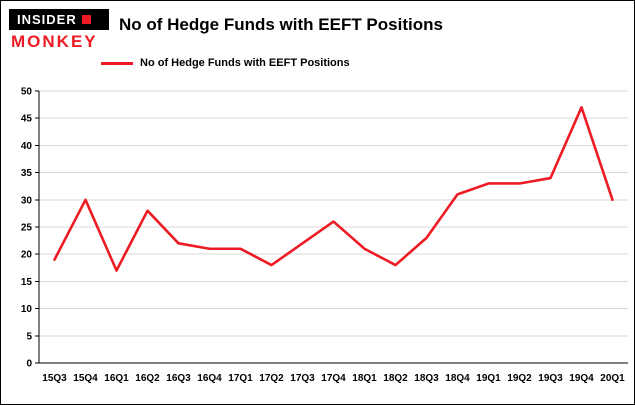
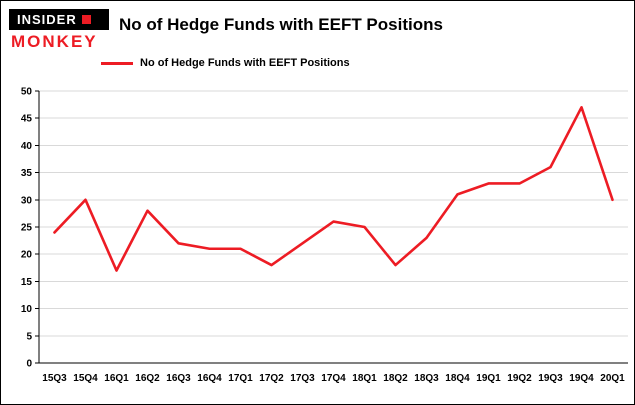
15Q3: 19 -> 24
18Q1: 21 -> 25
19Q3: 34 -> 36
